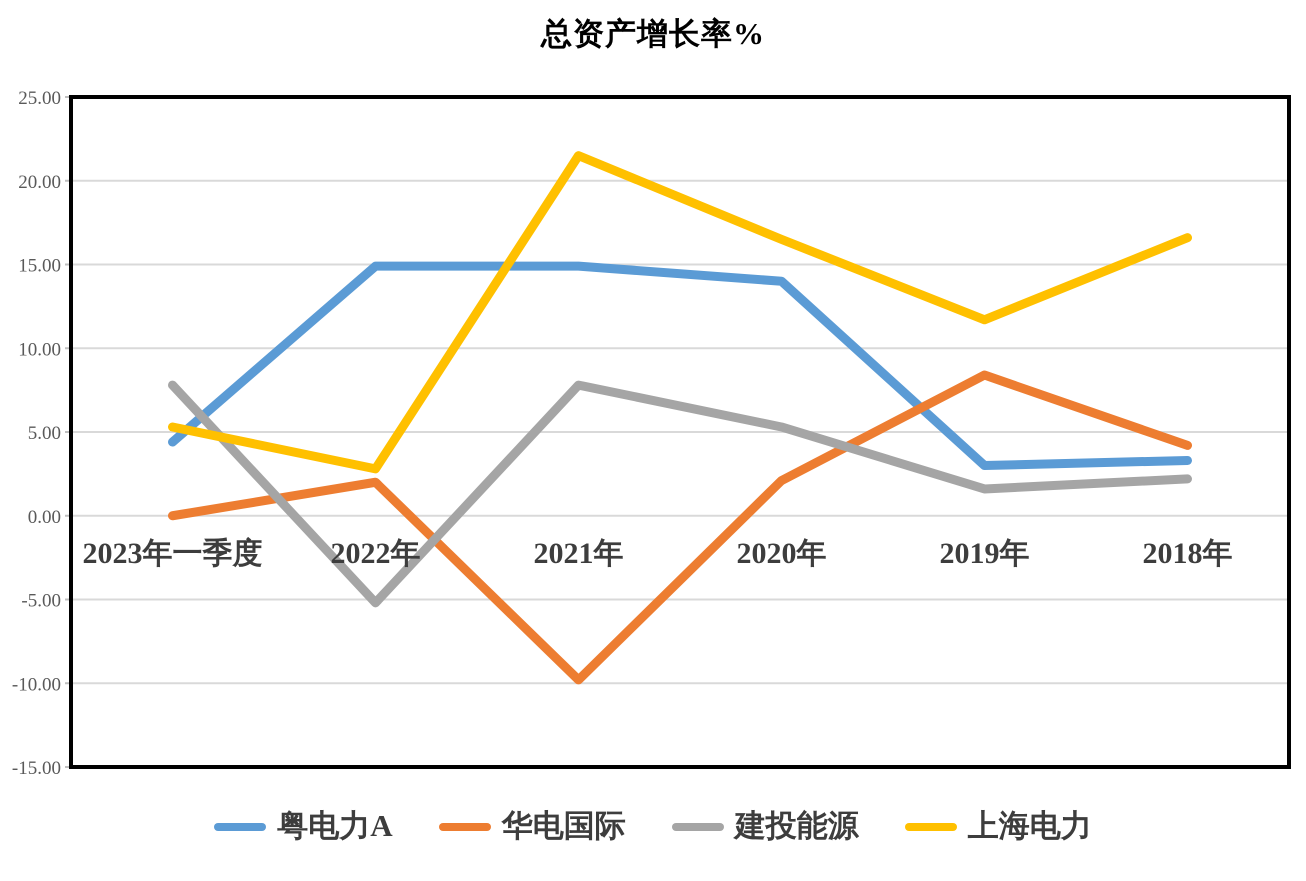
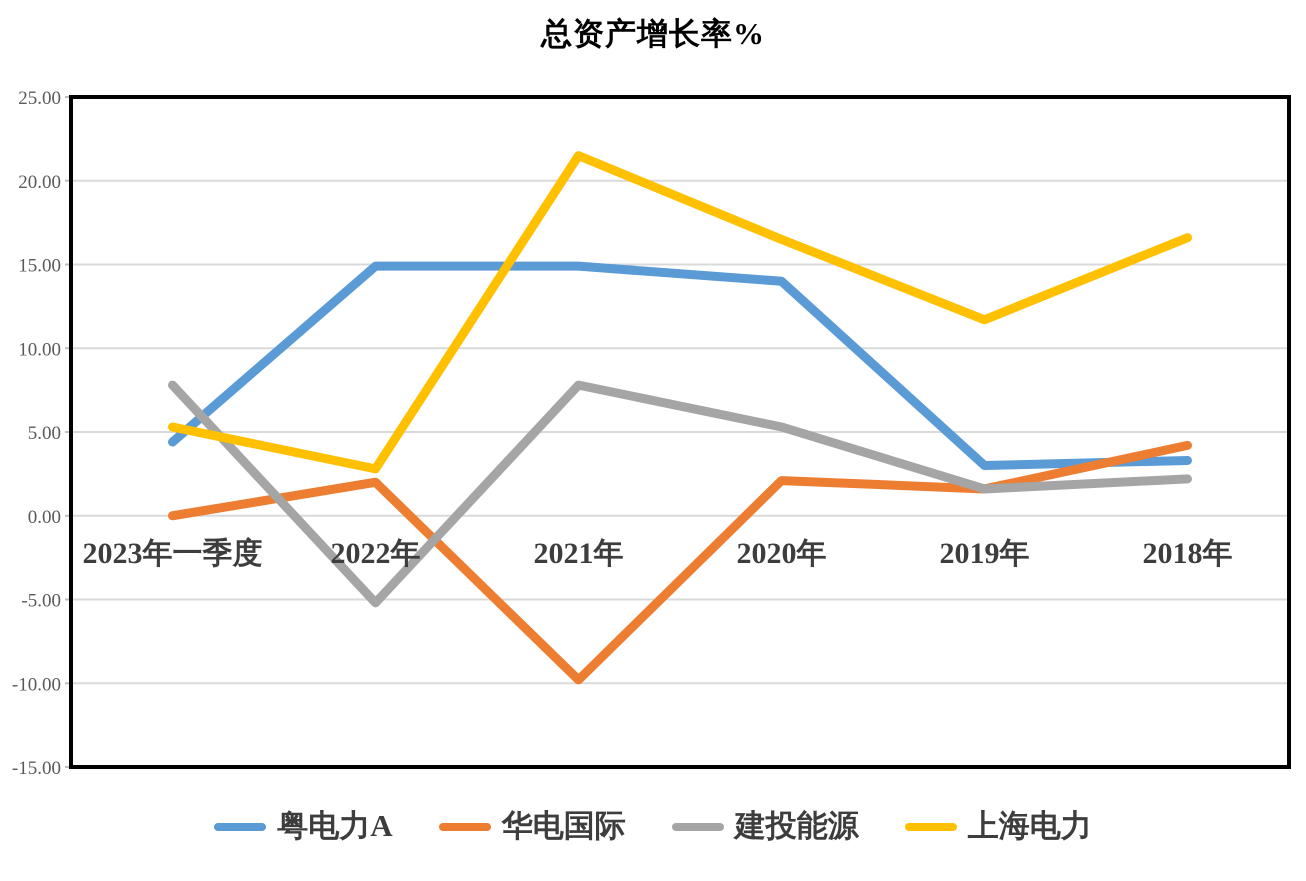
华电国际/2019年: 8.4 -> 1.6
